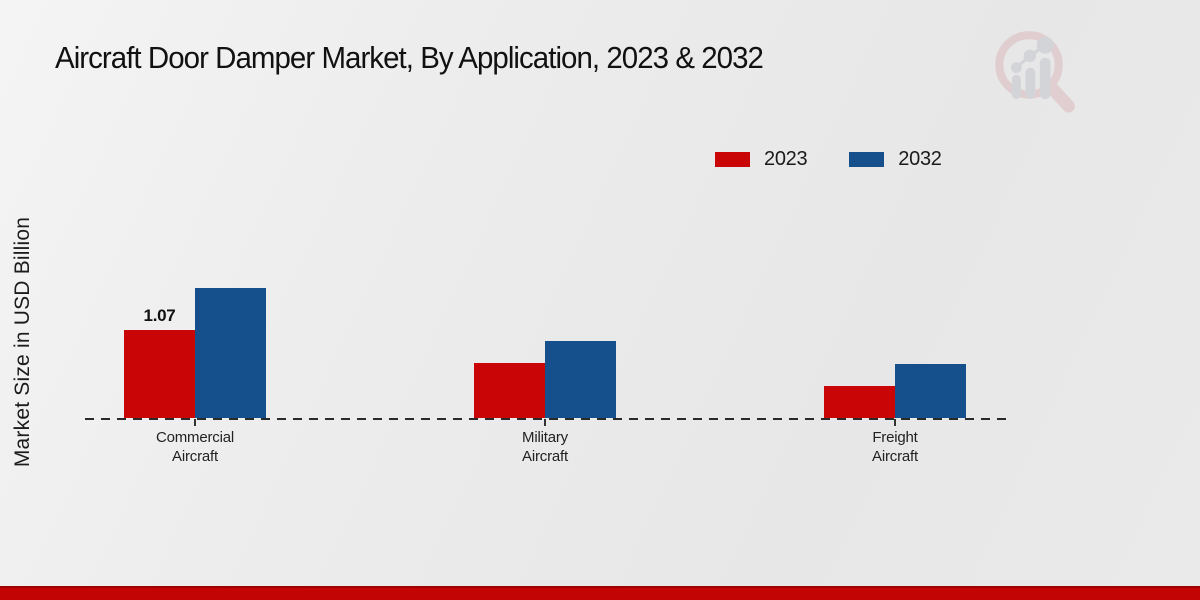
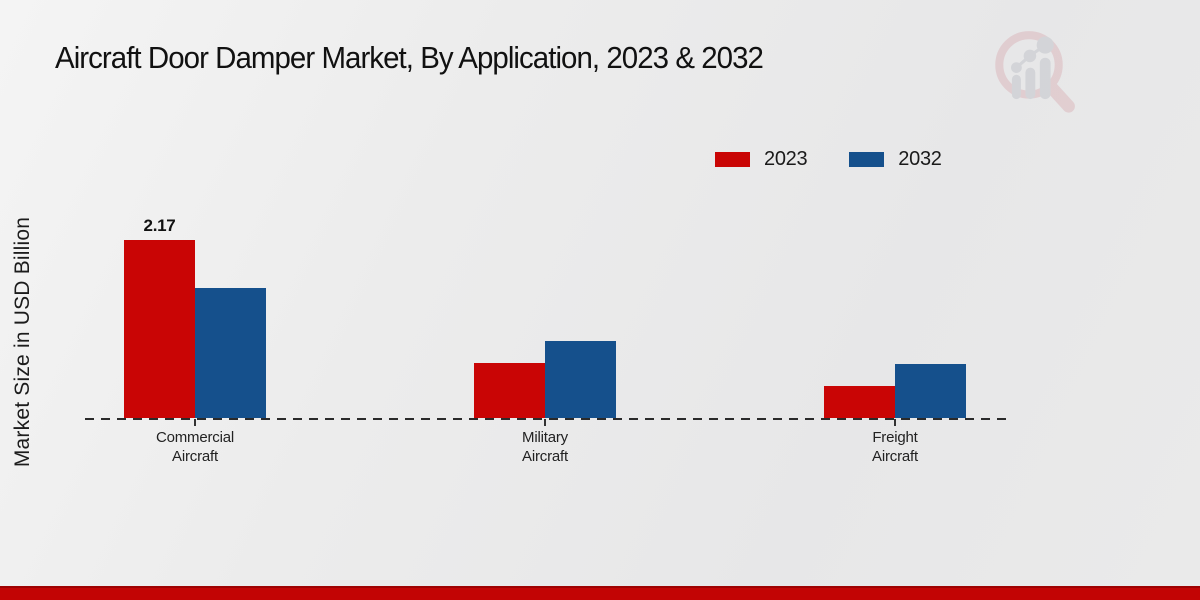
2023/Commercial Aircraft: 1.07 -> 2.17
